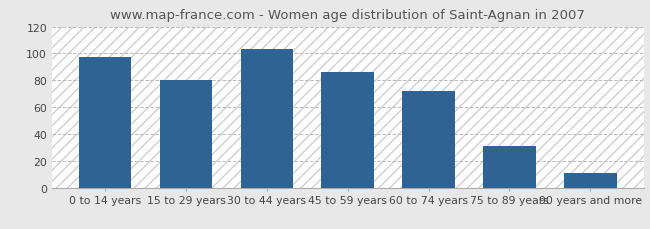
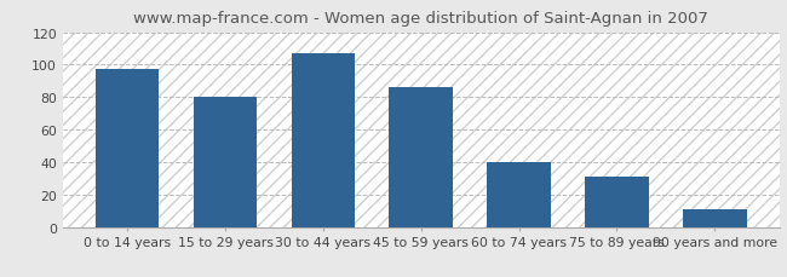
30 to 44 years: 103 -> 107
60 to 74 years: 72 -> 40
